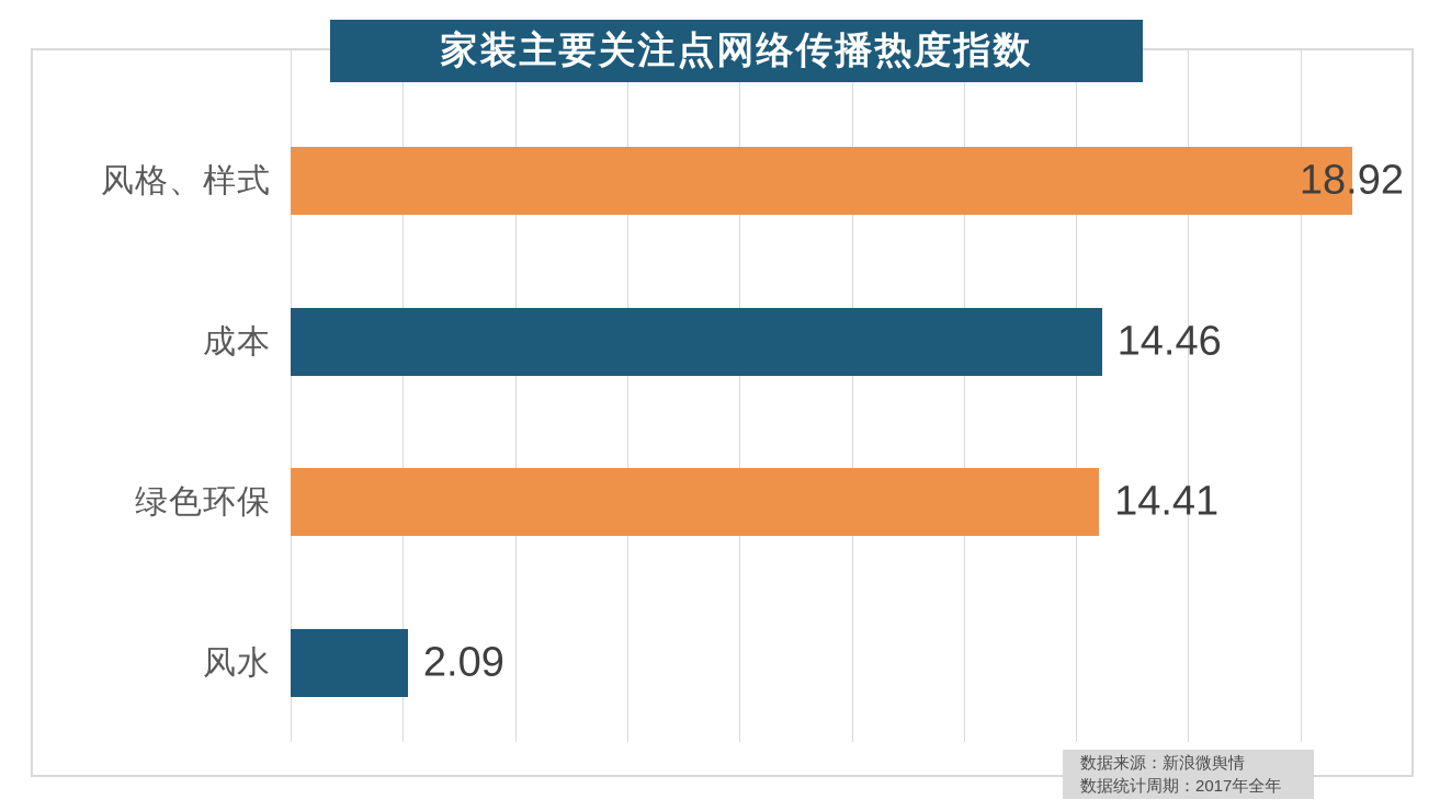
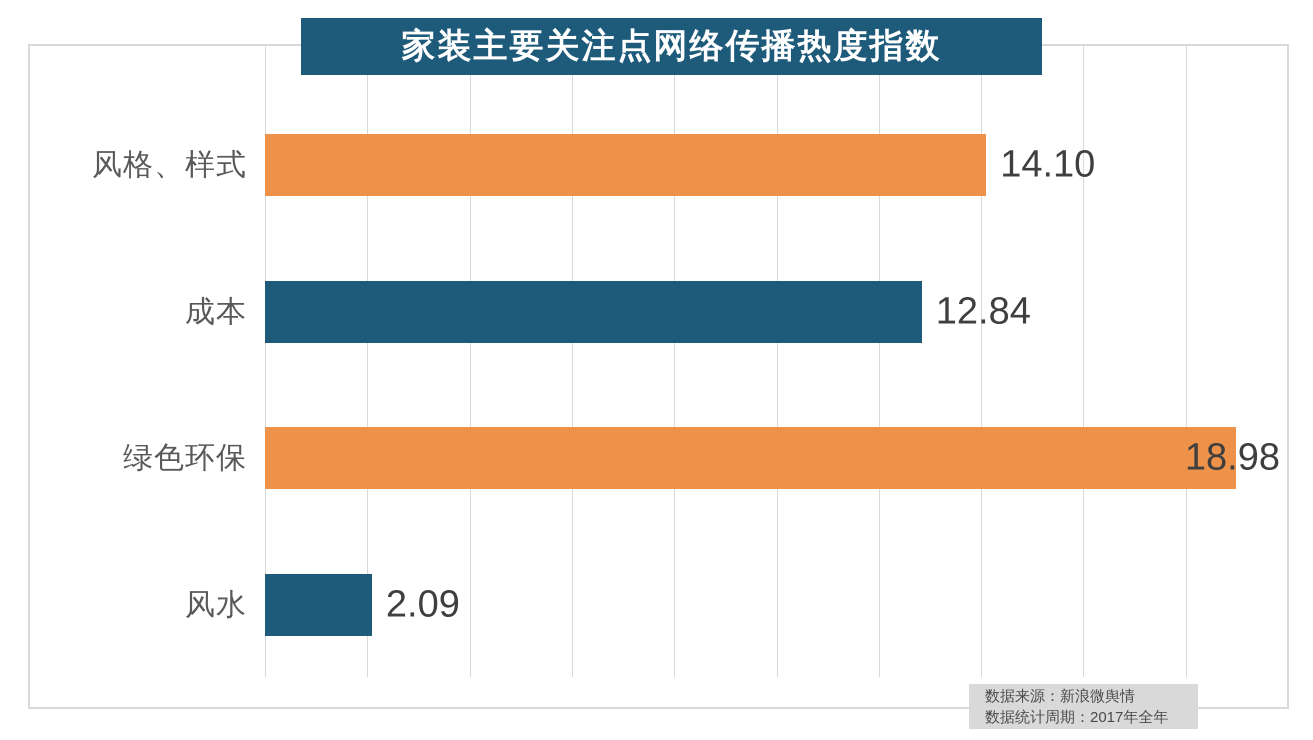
风格、样式: 18.92 -> 14.10
成本: 14.46 -> 12.84
绿色环保: 14.41 -> 18.98
